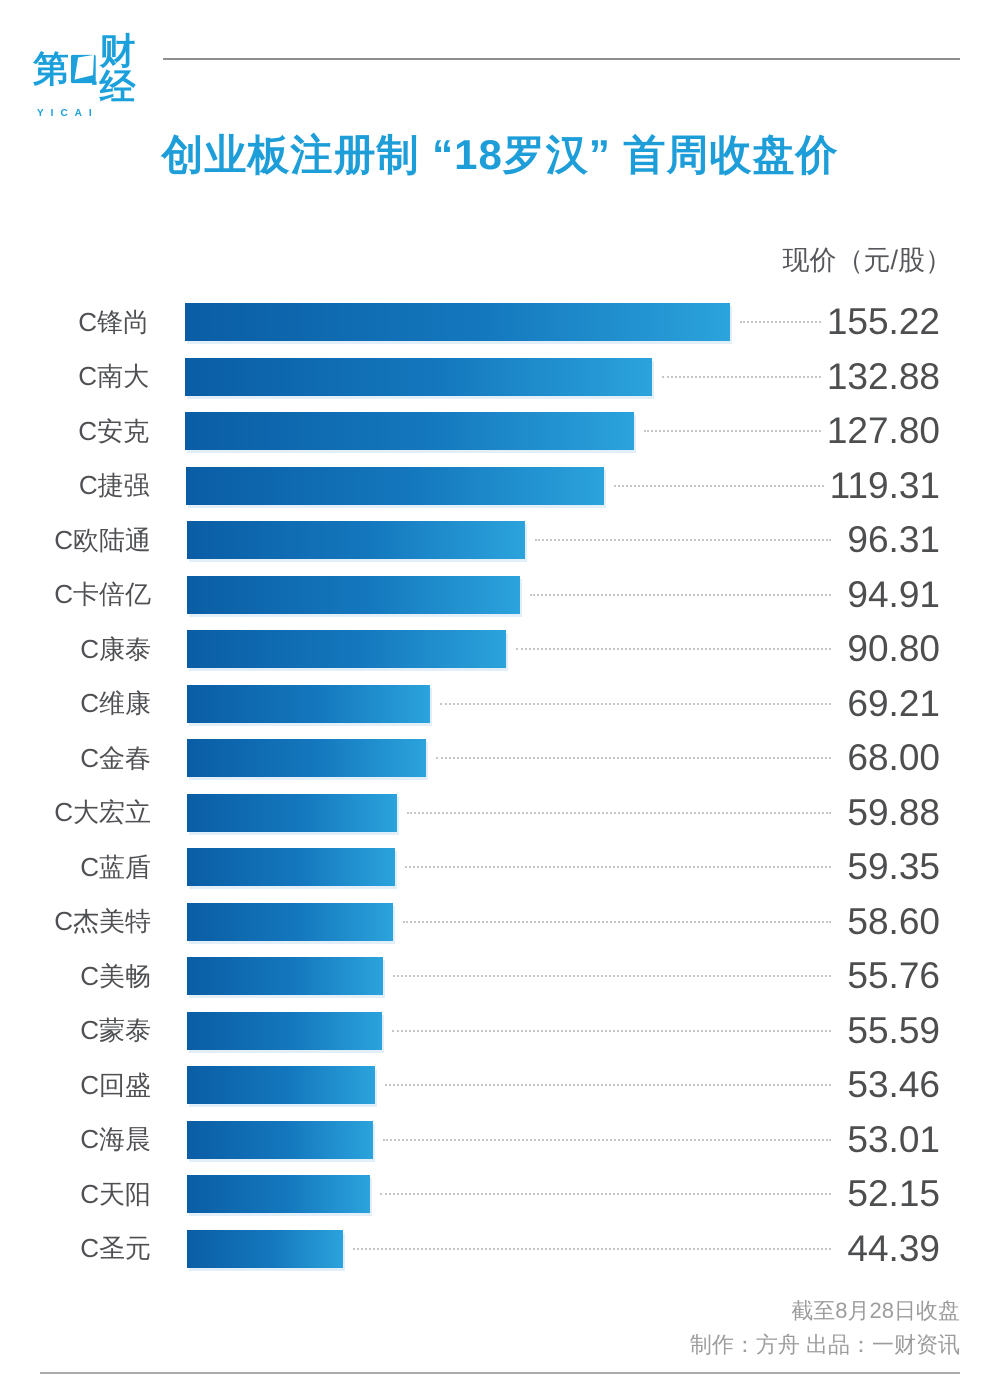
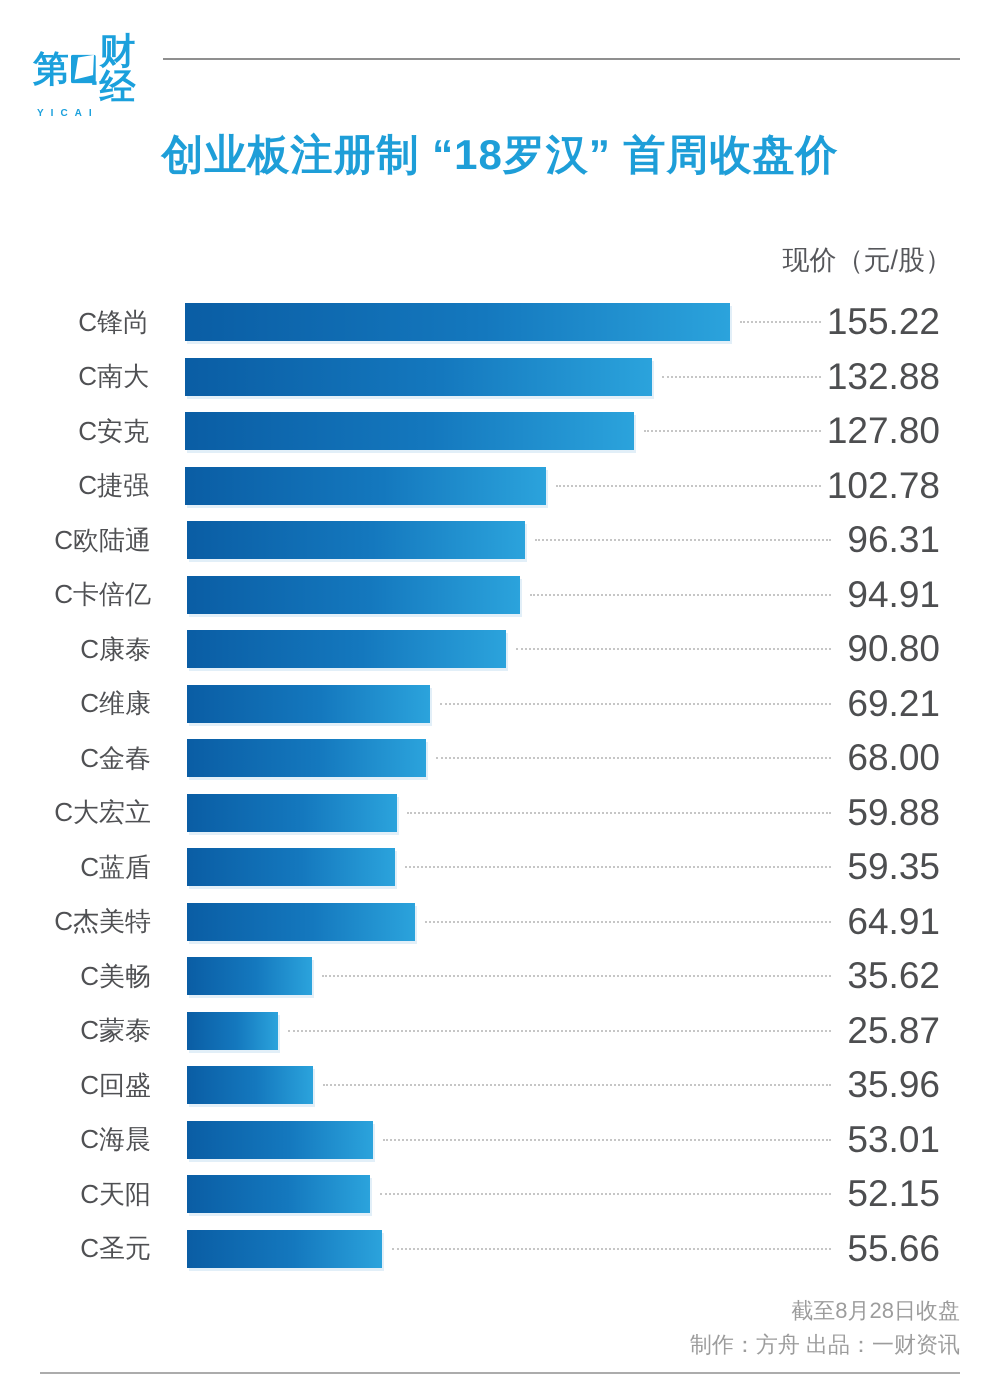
C捷强: 119.31 -> 102.78
C杰美特: 58.60 -> 64.91
C美畅: 55.76 -> 35.62
C蒙泰: 55.59 -> 25.87
C回盛: 53.46 -> 35.96
C圣元: 44.39 -> 55.66
